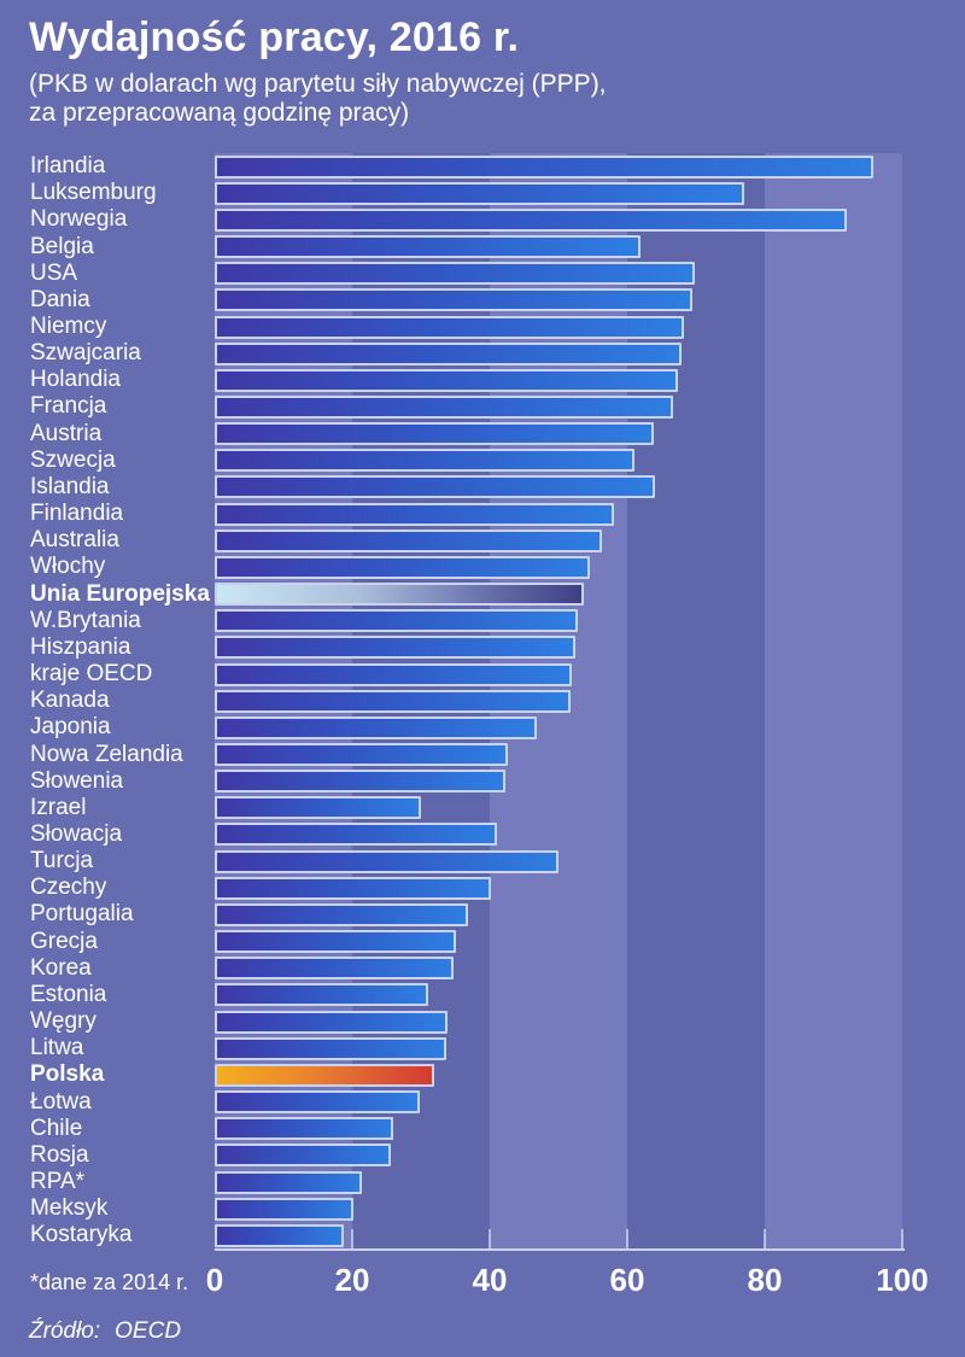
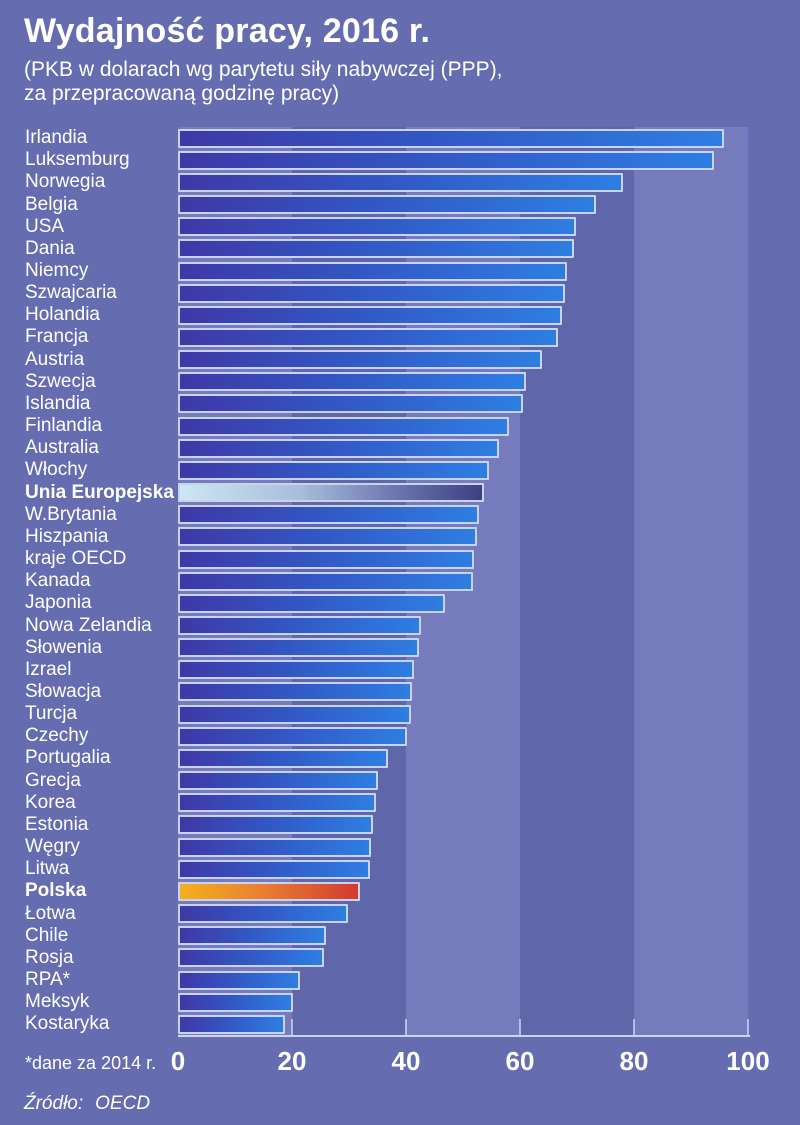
Luksemburg: 77 -> 94
Norwegia: 92 -> 78
Belgia: 62 -> 73
Islandia: 64 -> 60
Izrael: 30 -> 41
Turcja: 50 -> 41
Estonia: 31 -> 34
